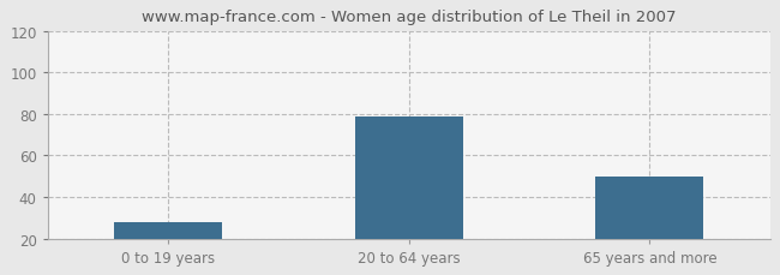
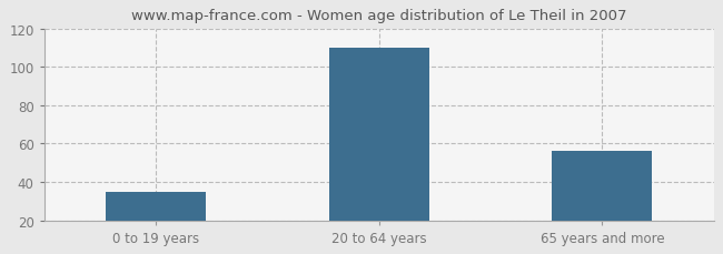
0 to 19 years: 28 -> 35
20 to 64 years: 79 -> 110
65 years and more: 50 -> 56
